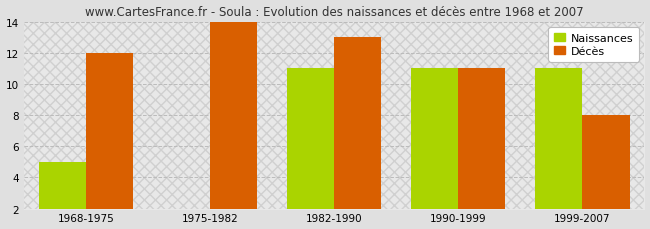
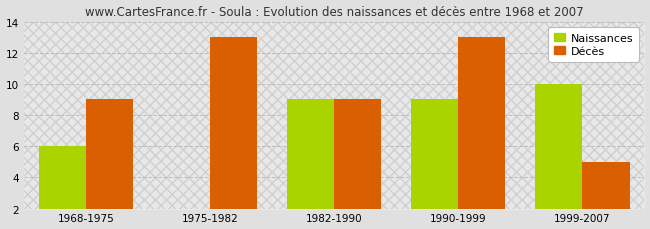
Naissances/1968-1975: 5 -> 6
Décès/1968-1975: 12 -> 9
Décès/1975-1982: 14 -> 13
Naissances/1982-1990: 11 -> 9
Décès/1982-1990: 13 -> 9
Naissances/1990-1999: 11 -> 9
Décès/1990-1999: 11 -> 13
Naissances/1999-2007: 11 -> 10
Décès/1999-2007: 8 -> 5
